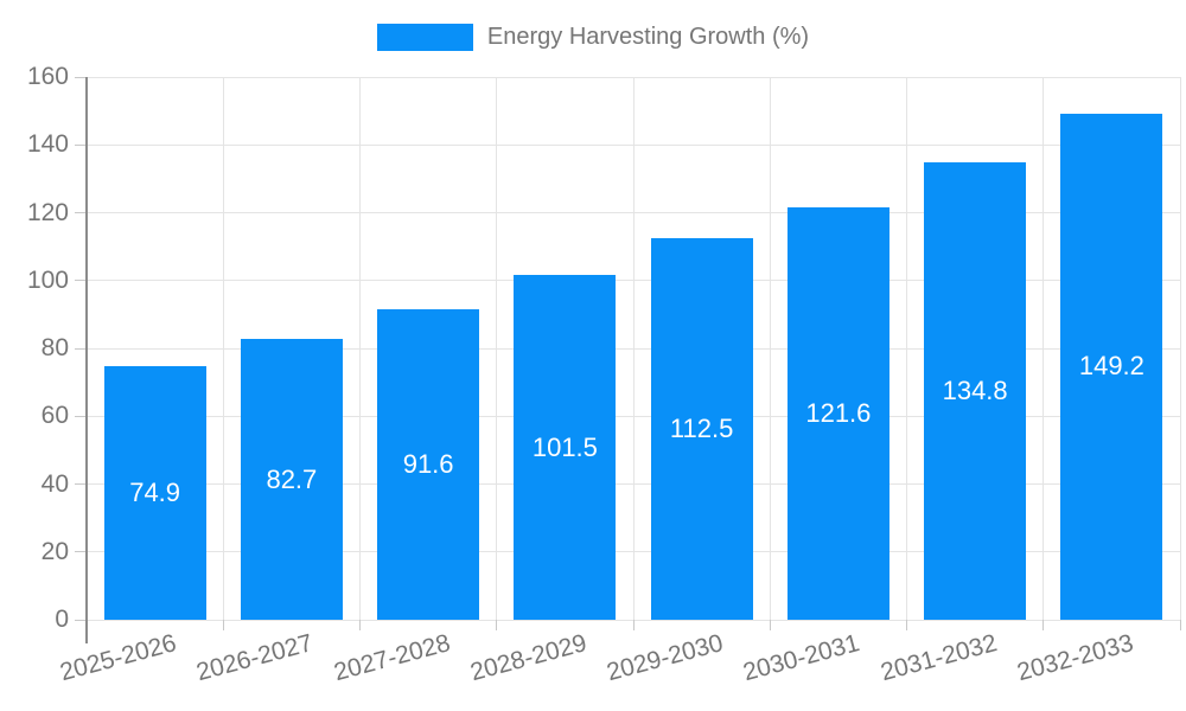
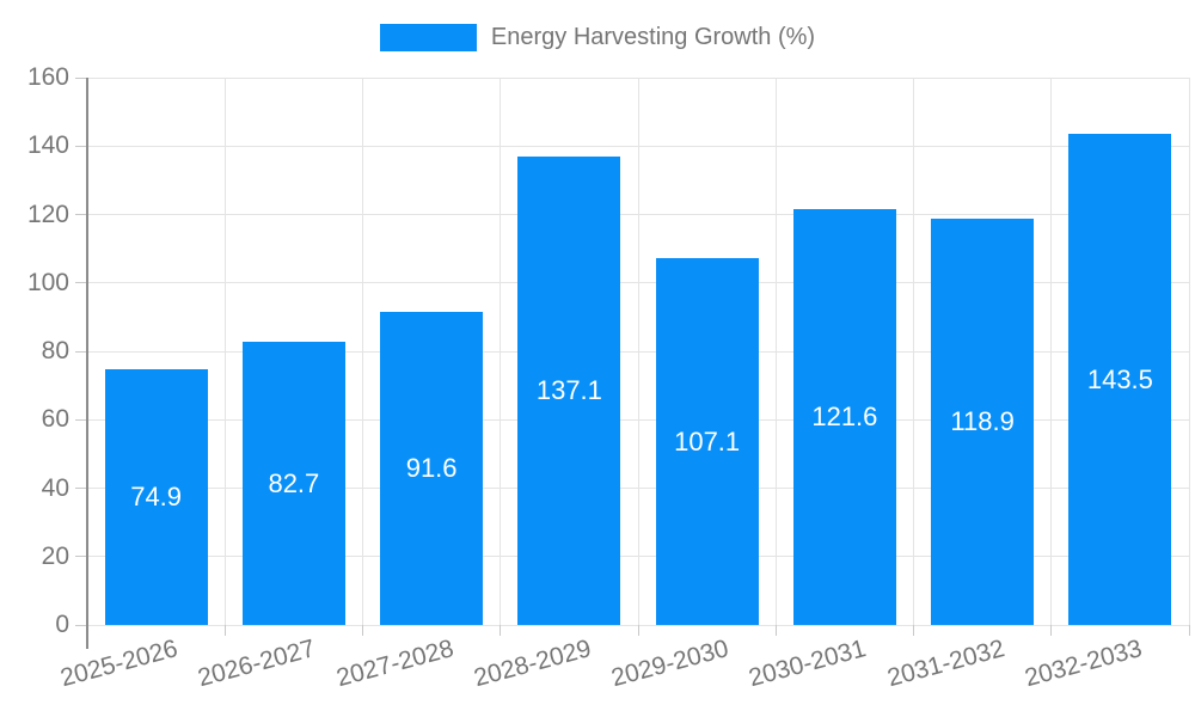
2028-2029: 101.5 -> 137.1
2029-2030: 112.5 -> 107.1
2031-2032: 134.8 -> 118.9
2032-2033: 149.2 -> 143.5
